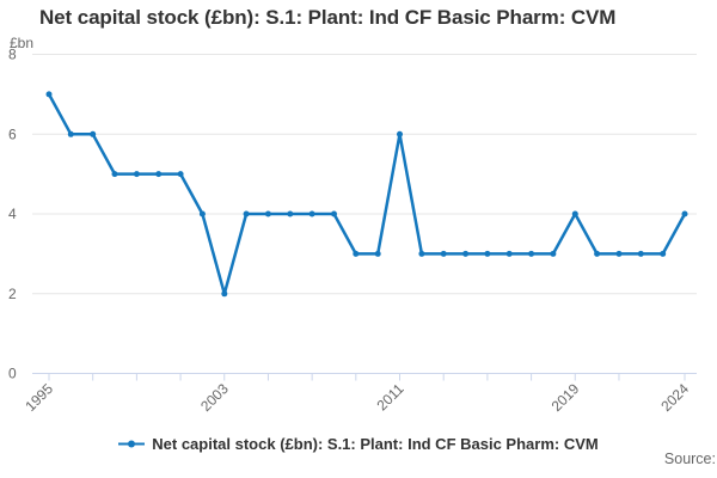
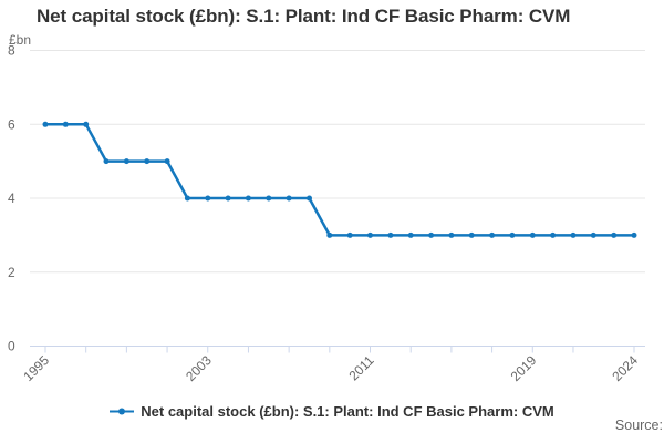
1995: 7 -> 6
2003: 2 -> 4
2011: 6 -> 3
2019: 4 -> 3
2024: 4 -> 3
